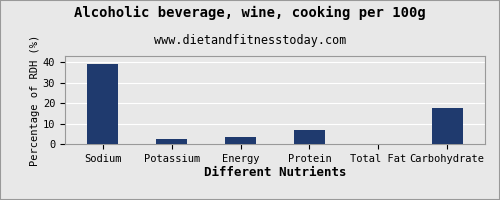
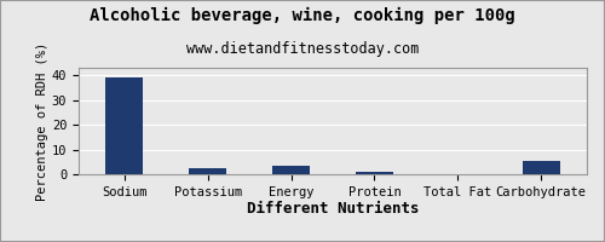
Protein: 7.0 -> 1.2
Carbohydrate: 17.5 -> 5.5
